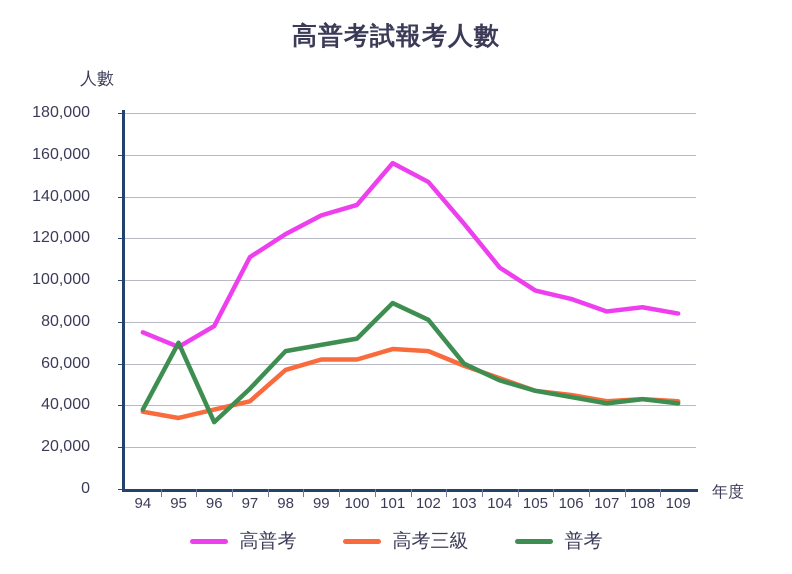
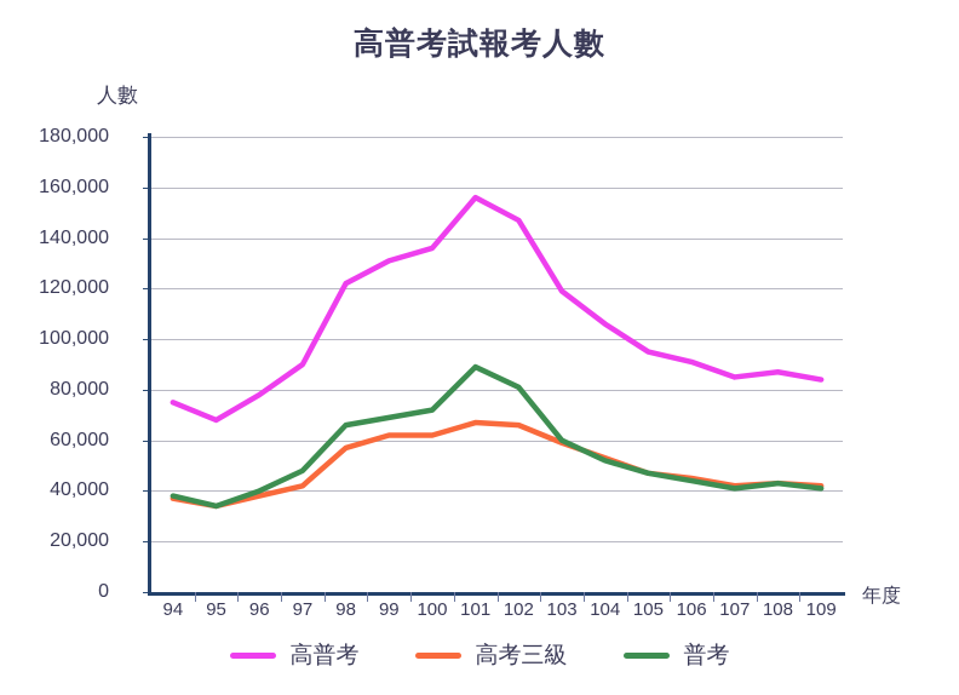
普考/95: 70000 -> 34000
普考/96: 32000 -> 40000
高普考/97: 111000 -> 90000
高普考/103: 127000 -> 119000
